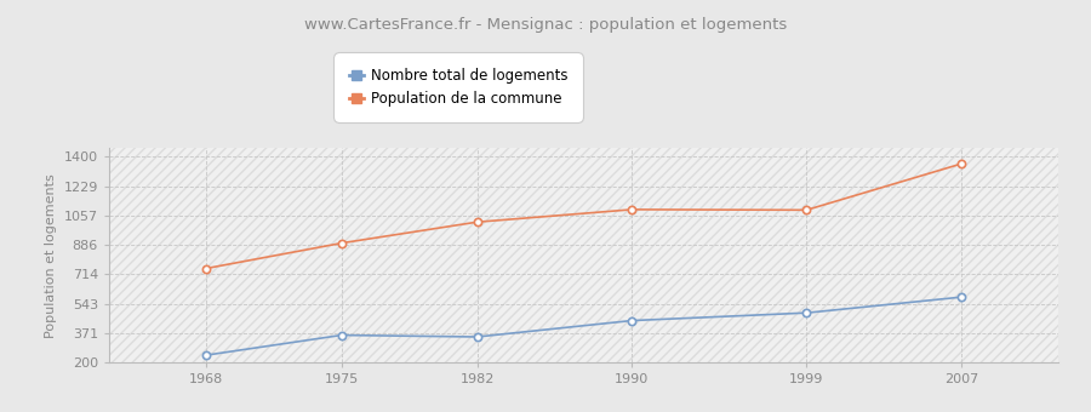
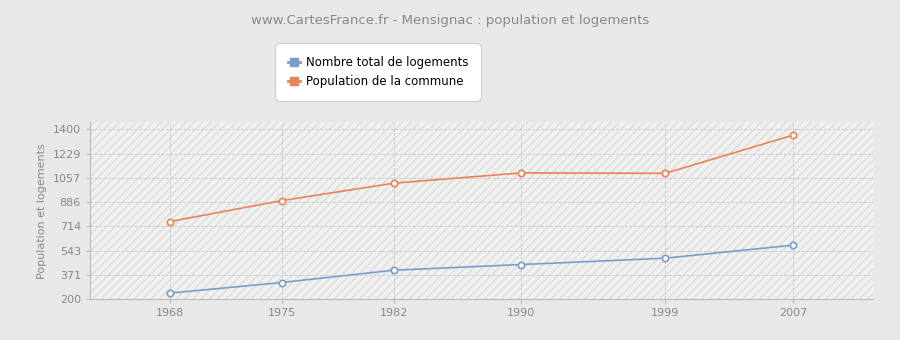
Nombre total de logements/1975: 360 -> 320
Nombre total de logements/1982: 350 -> 400
